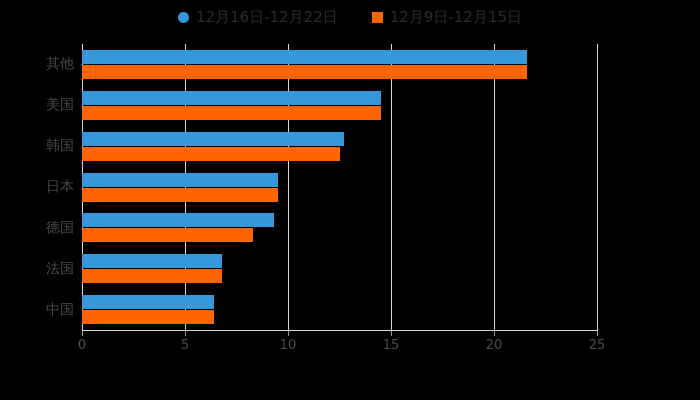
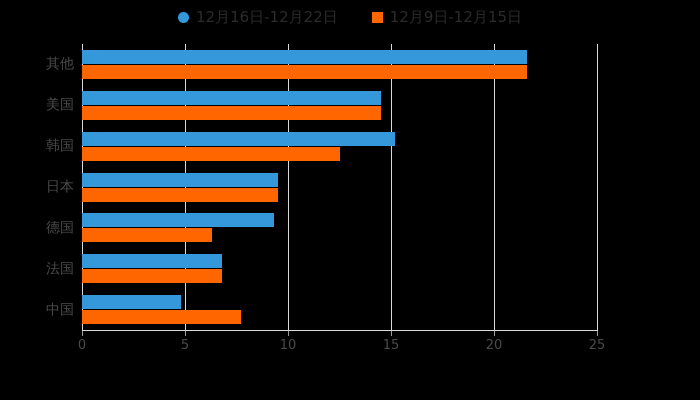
12月16日-12月22日/韩国: 12.7 -> 15.2
12月9日-12月15日/德国: 8.3 -> 6.3
12月16日-12月22日/中国: 6.4 -> 4.8
12月9日-12月15日/中国: 6.4 -> 7.7
